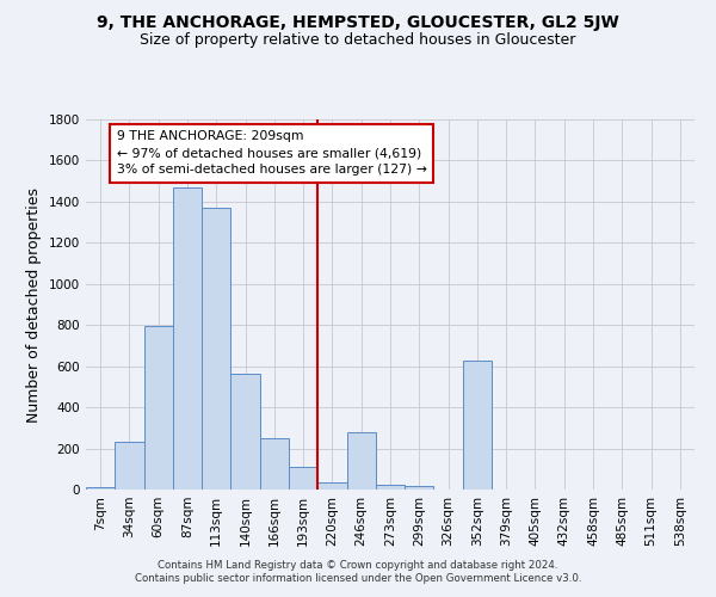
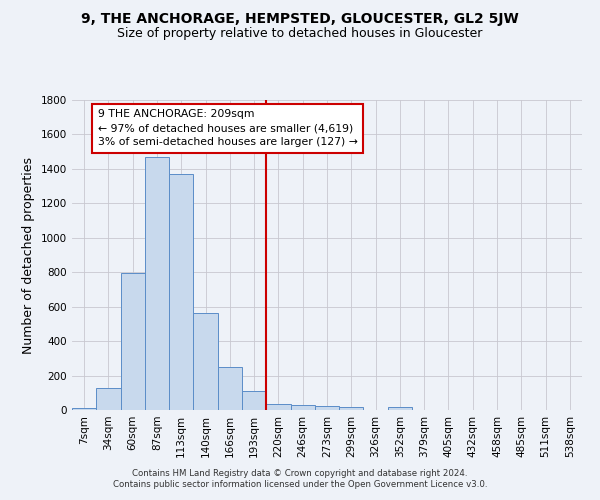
34sqm: 230 -> 130
246sqm: 280 -> 30
352sqm: 630 -> 20
